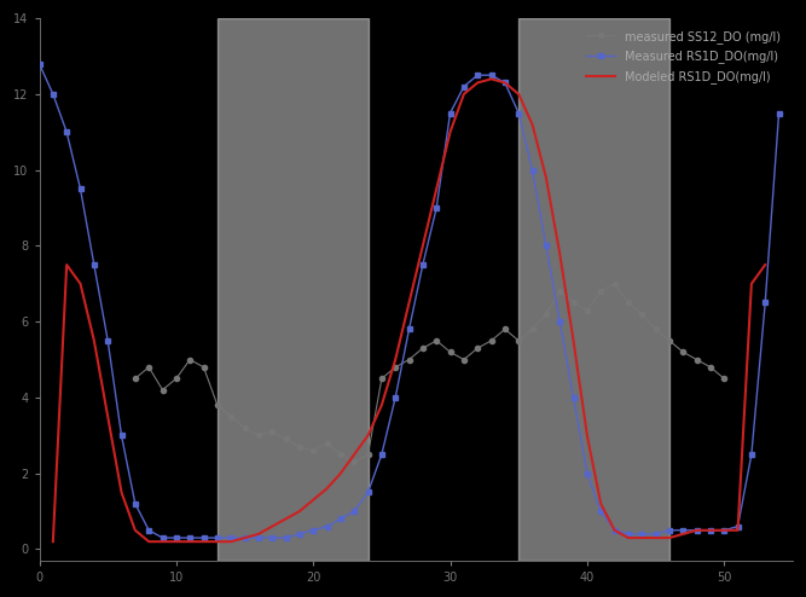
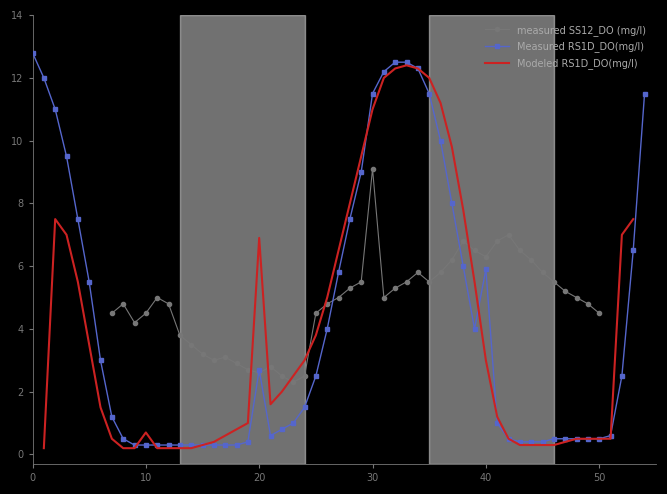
Modeled RS1D_DO(mg/l)/10: 0.2 -> 0.7
Measured RS1D_DO(mg/l)/20: 0.5 -> 2.7
Modeled RS1D_DO(mg/l)/20: 1.3 -> 6.9
measured SS12_DO (mg/l)/30: 5.2 -> 9.1
Measured RS1D_DO(mg/l)/40: 2.0 -> 5.9
